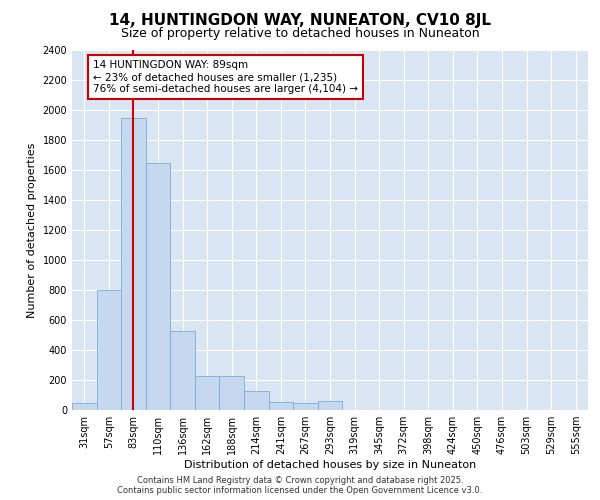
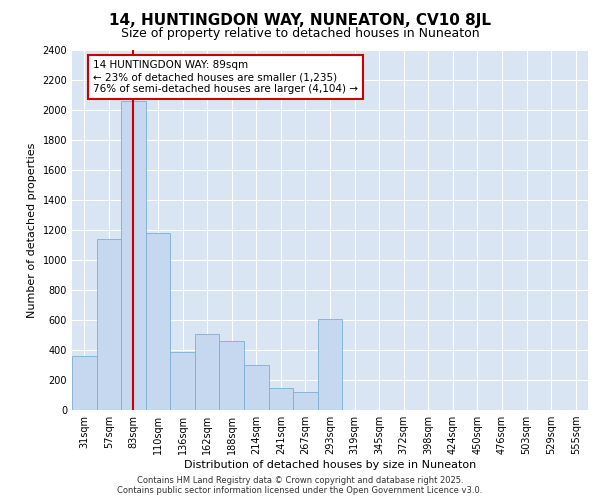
31sqm: 50 -> 360
57sqm: 800 -> 1140
83sqm: 1950 -> 2060
110sqm: 1650 -> 1180
136sqm: 530 -> 390
162sqm: 230 -> 510
188sqm: 230 -> 460
214sqm: 130 -> 300
241sqm: 60 -> 150
267sqm: 40 -> 120
293sqm: 60 -> 610
